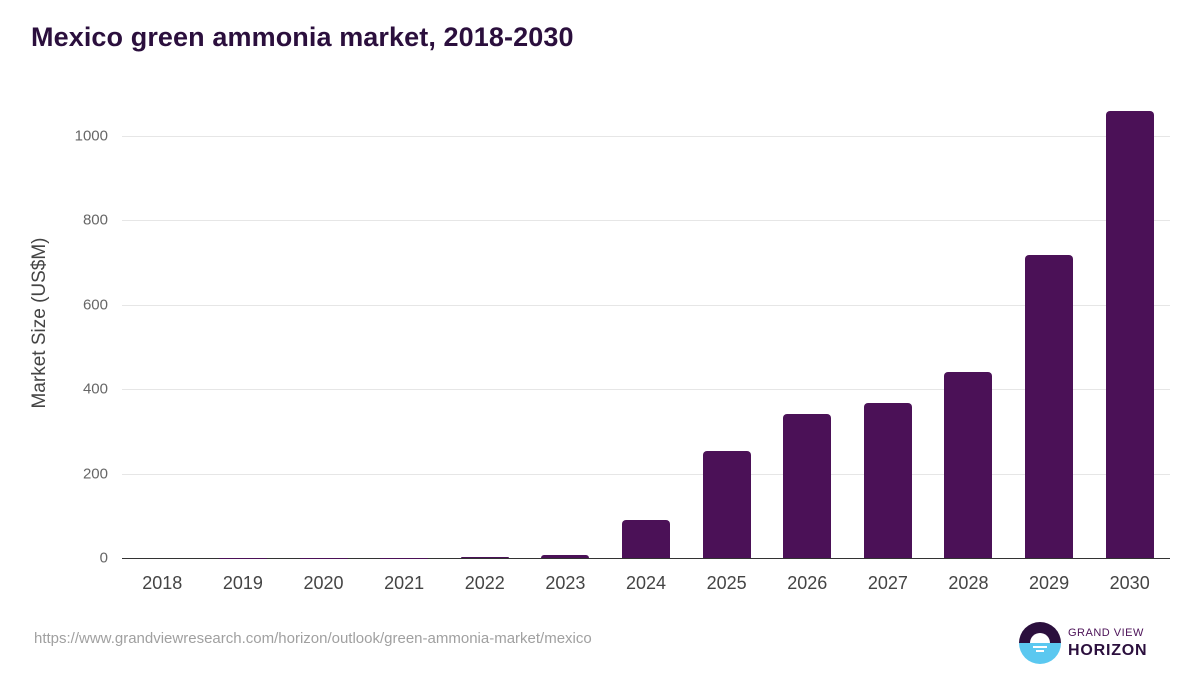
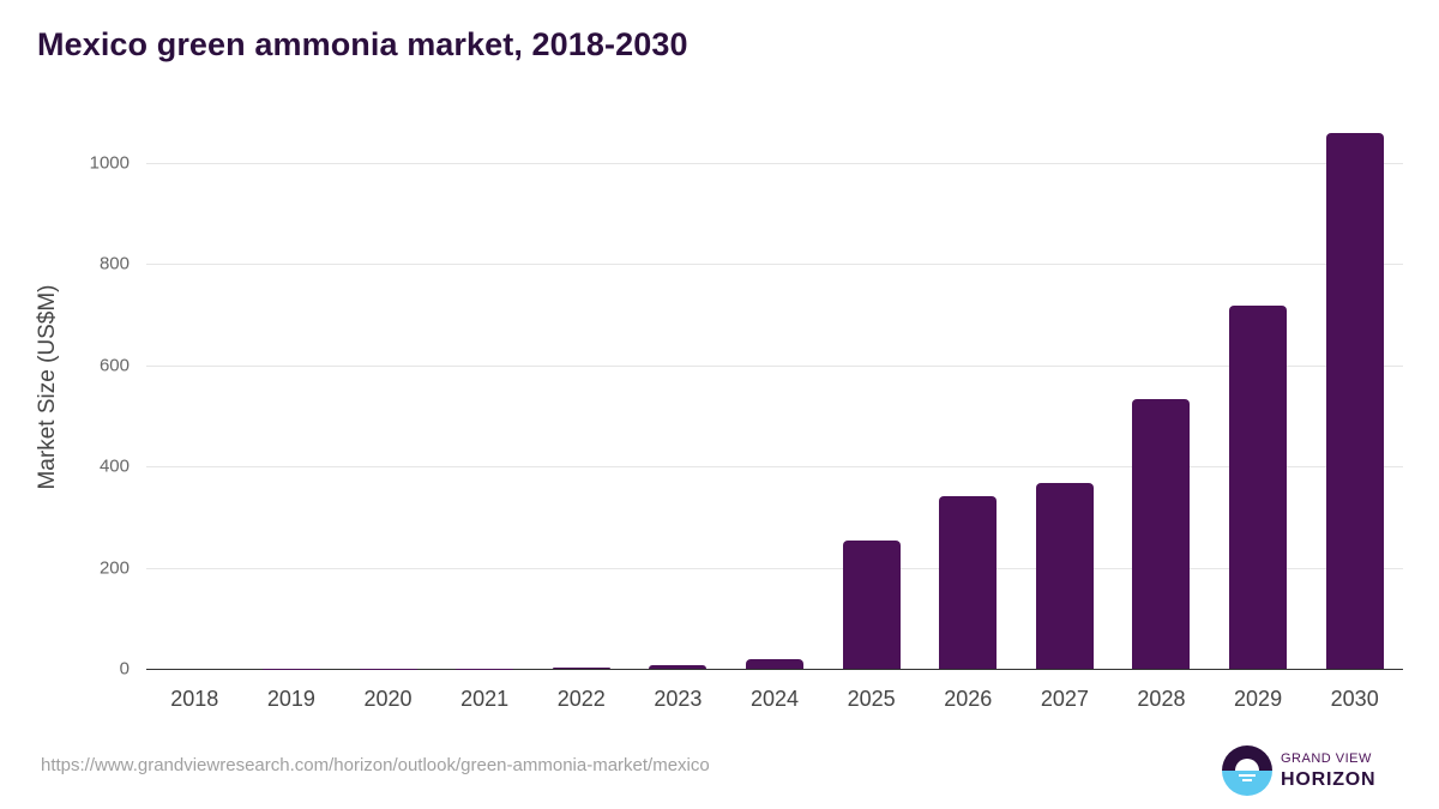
2024: 90 -> 20
2028: 440 -> 530
